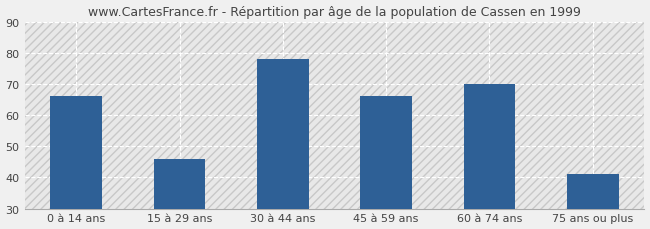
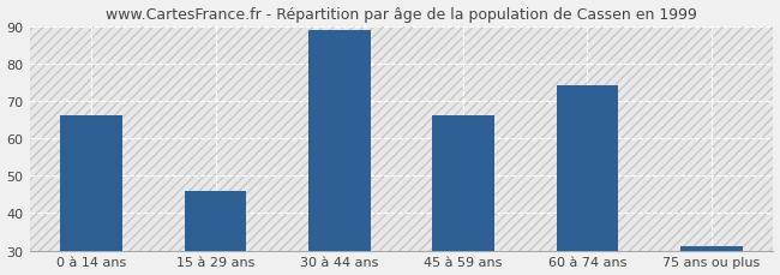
30 à 44 ans: 78 -> 89
60 à 74 ans: 70 -> 74
75 ans ou plus: 41 -> 31
